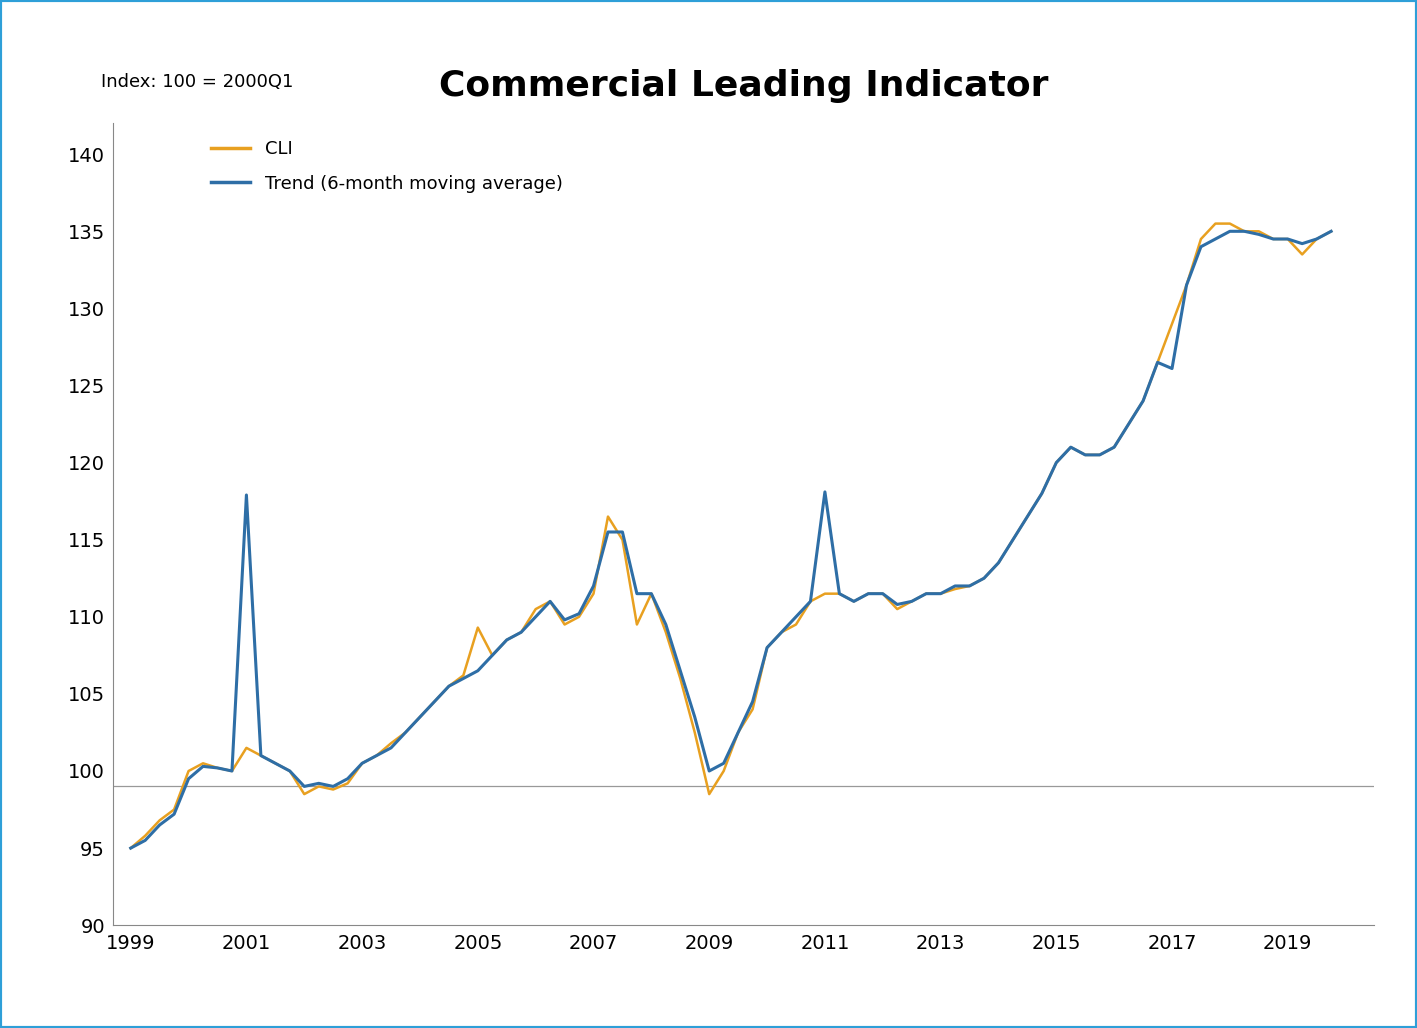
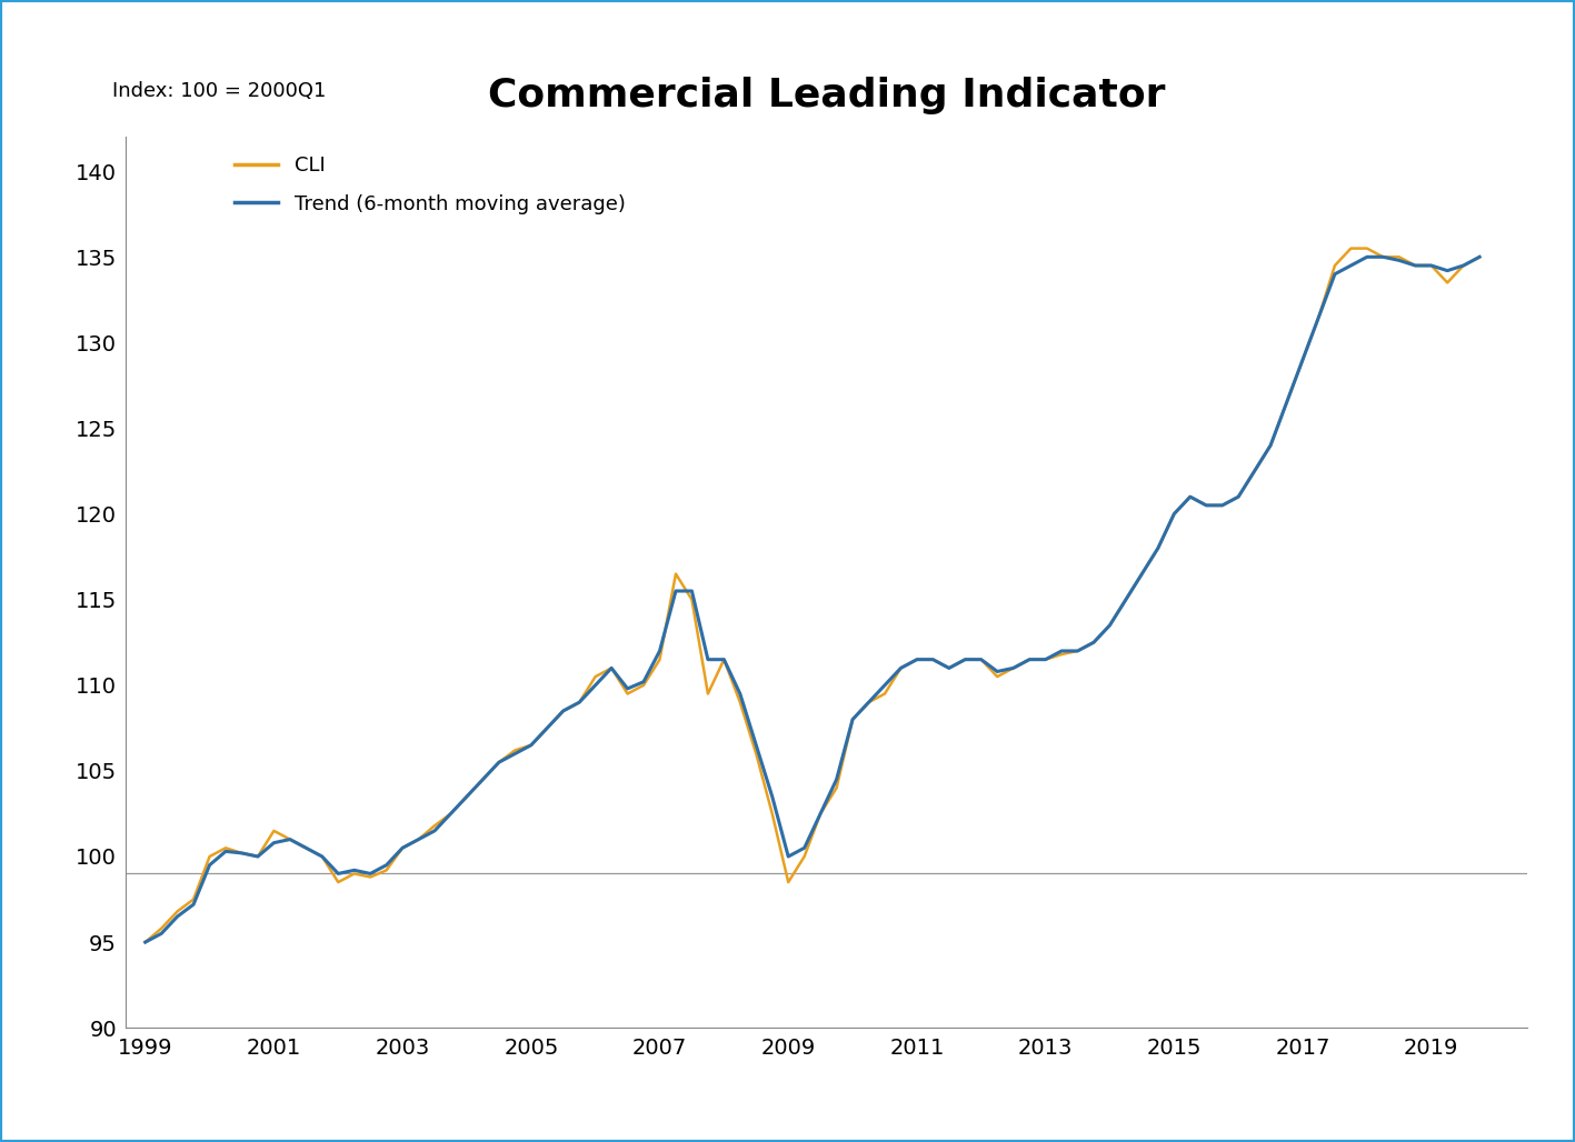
Trend (6-month moving average)/2001: 117.9 -> 100.8
CLI/2005: 109.3 -> 106.5
Trend (6-month moving average)/2011: 118.1 -> 111.5
Trend (6-month moving average)/2017: 126.1 -> 129.0
